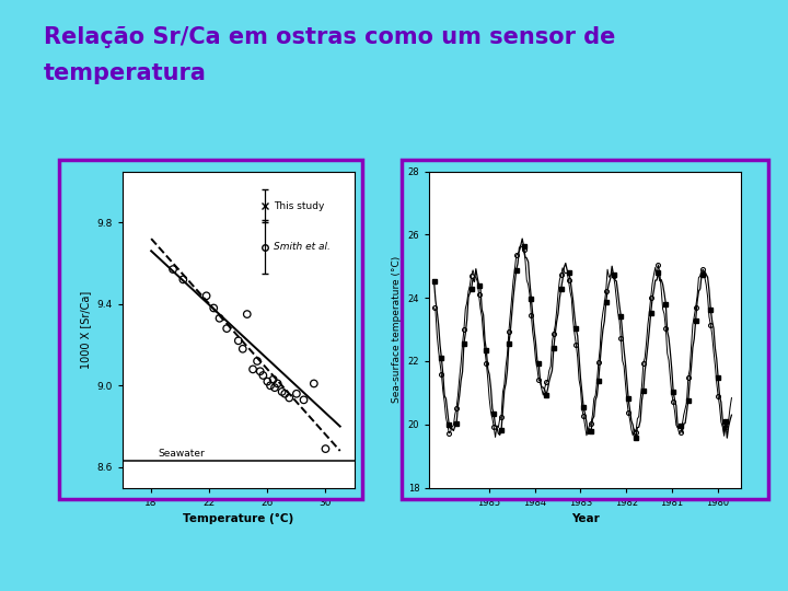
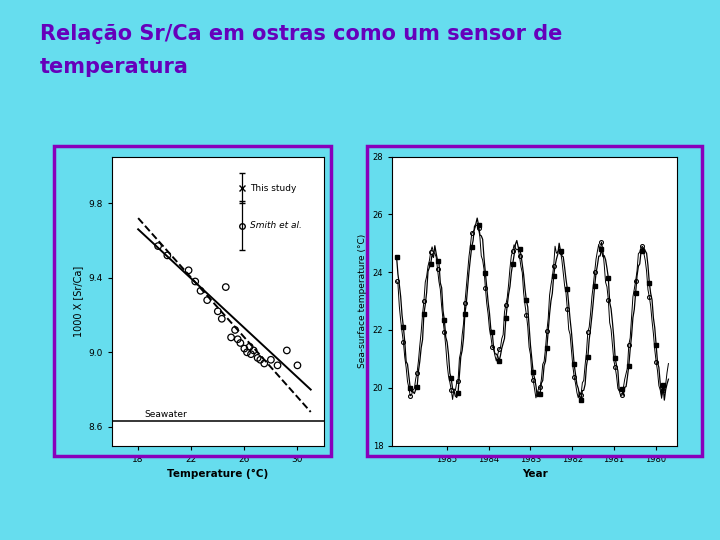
30: 8.69 -> 8.93
